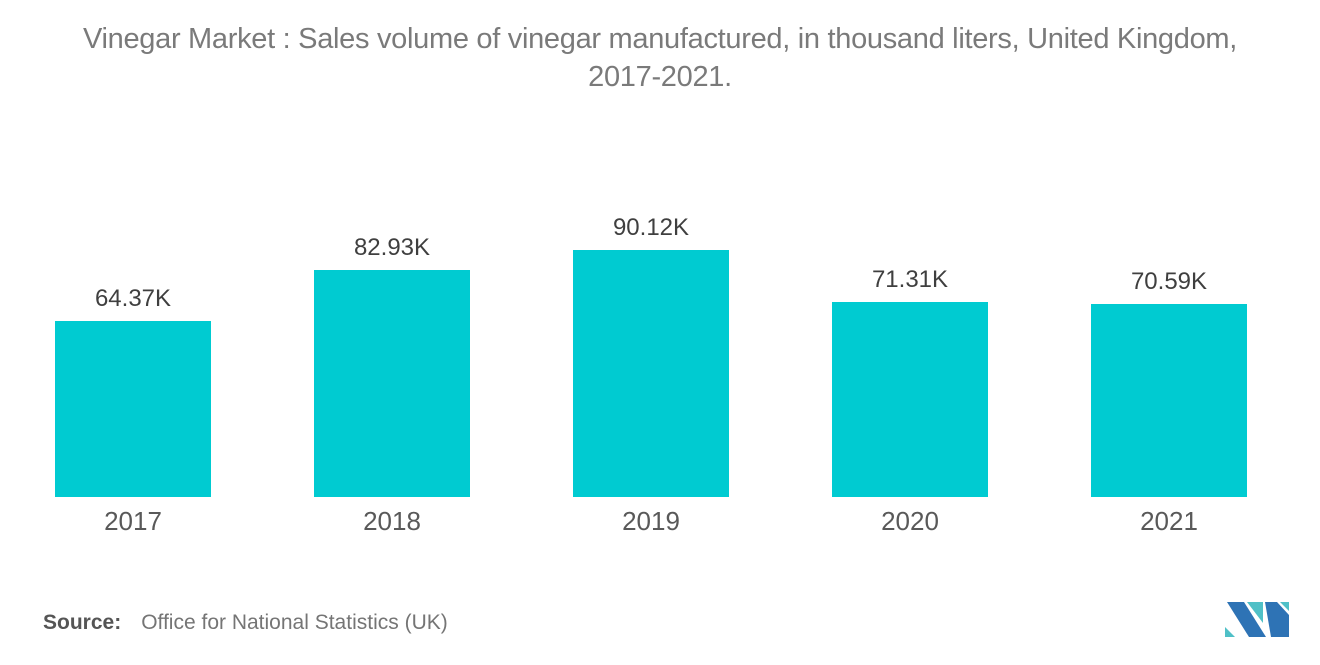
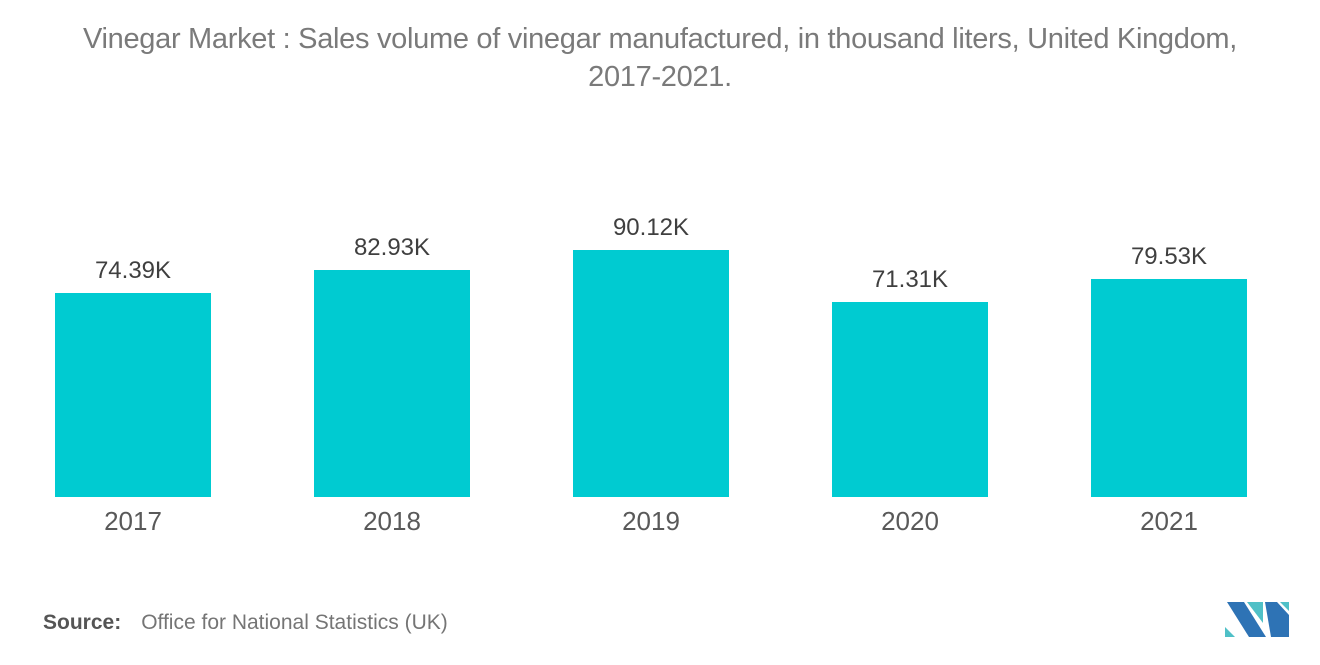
2017: 64.37K -> 74.39K
2021: 70.59K -> 79.53K
